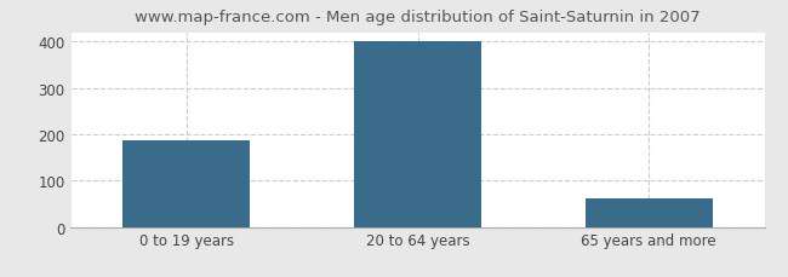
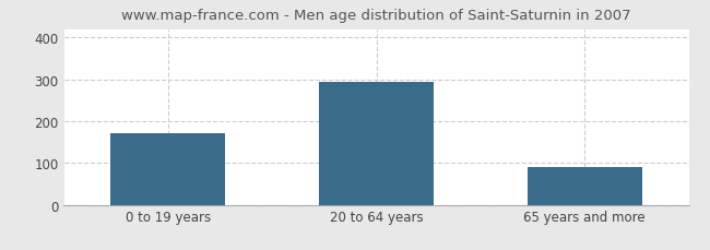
0 to 19 years: 186 -> 170
20 to 64 years: 400 -> 295
65 years and more: 62 -> 90
